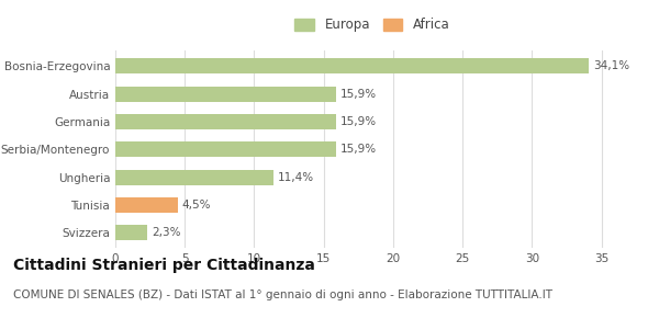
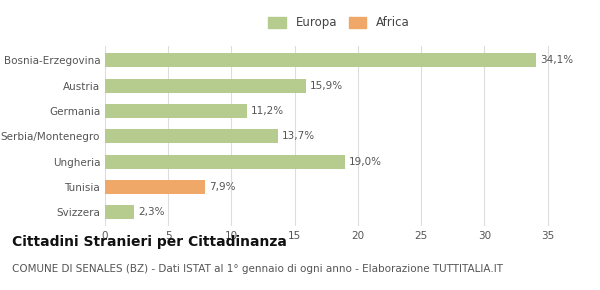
Germania: 15,9% -> 11,2%
Serbia/Montenegro: 15,9% -> 13,7%
Ungheria: 11,4% -> 19,0%
Tunisia: 4,5% -> 7,9%
